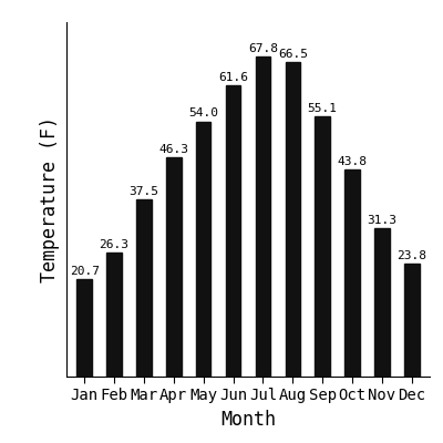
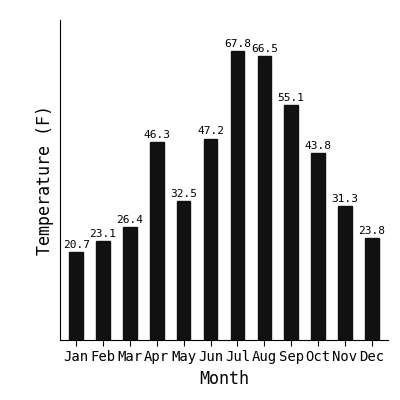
Feb: 26.3 -> 23.1
Mar: 37.5 -> 26.4
May: 54.0 -> 32.5
Jun: 61.6 -> 47.2
